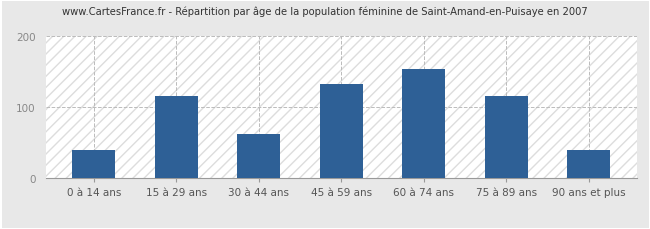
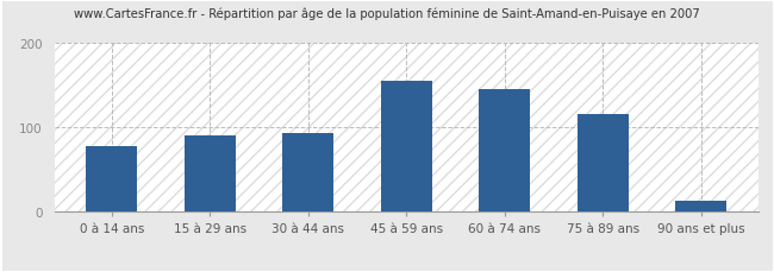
0 à 14 ans: 40 -> 78
15 à 29 ans: 116 -> 90
30 à 44 ans: 62 -> 93
45 à 59 ans: 132 -> 155
60 à 74 ans: 154 -> 145
90 ans et plus: 40 -> 13
